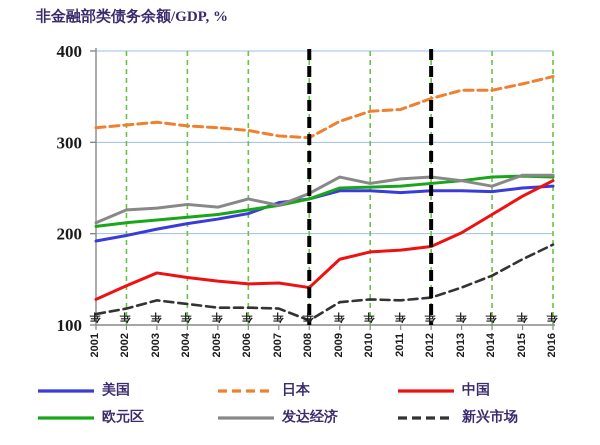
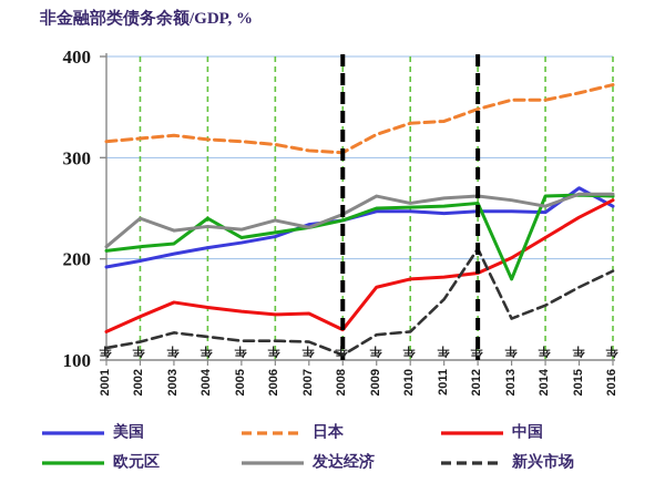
发达经济/2002年: 230 -> 240
欧元区/2004年: 220 -> 240
中国/2008年: 140 -> 130
新兴市场/2011年: 130 -> 160
新兴市场/2012年: 130 -> 210
欧元区/2013年: 260 -> 180
美国/2015年: 250 -> 270
